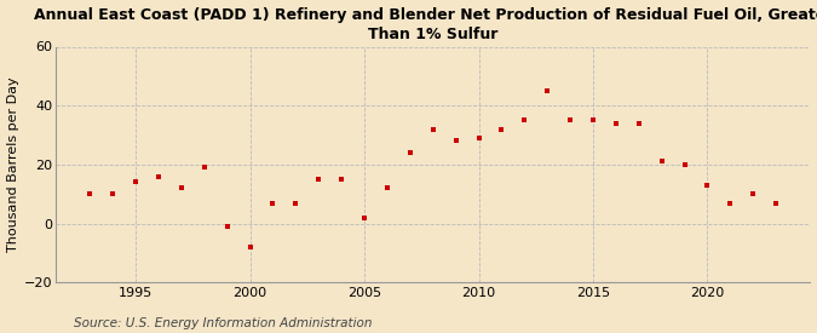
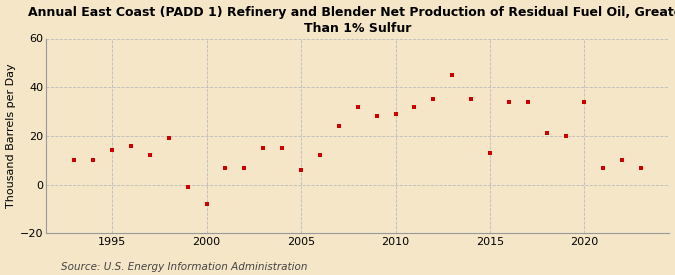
2005: 2 -> 6
2015: 35 -> 13
2020: 13 -> 34
